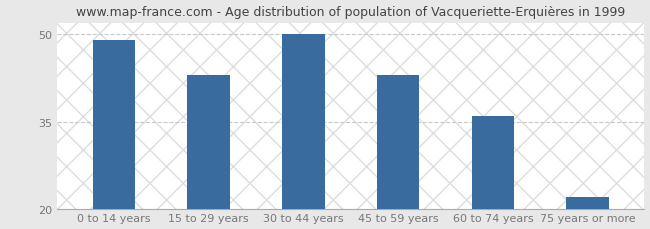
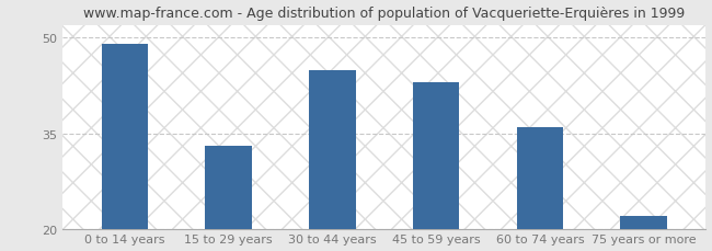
15 to 29 years: 43 -> 33
30 to 44 years: 50 -> 45
